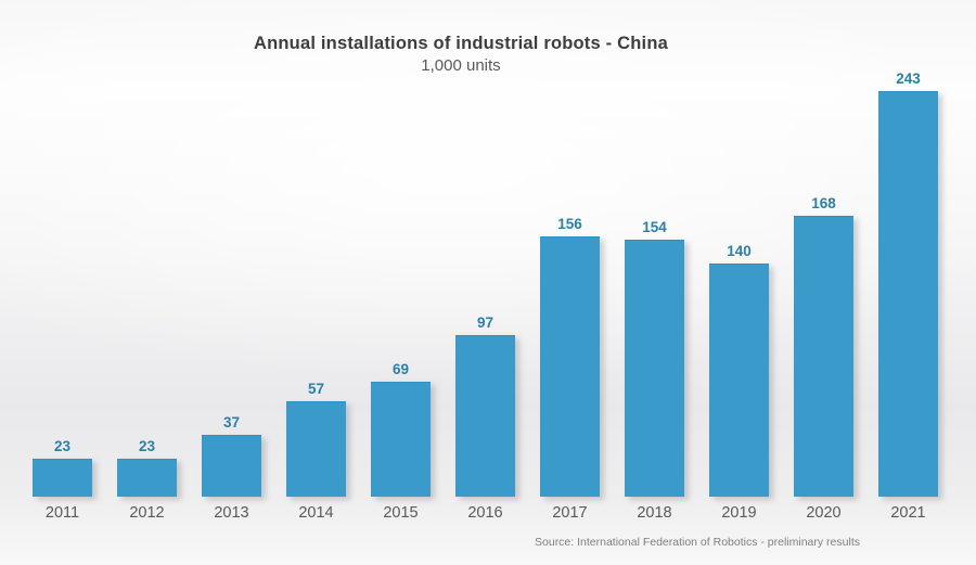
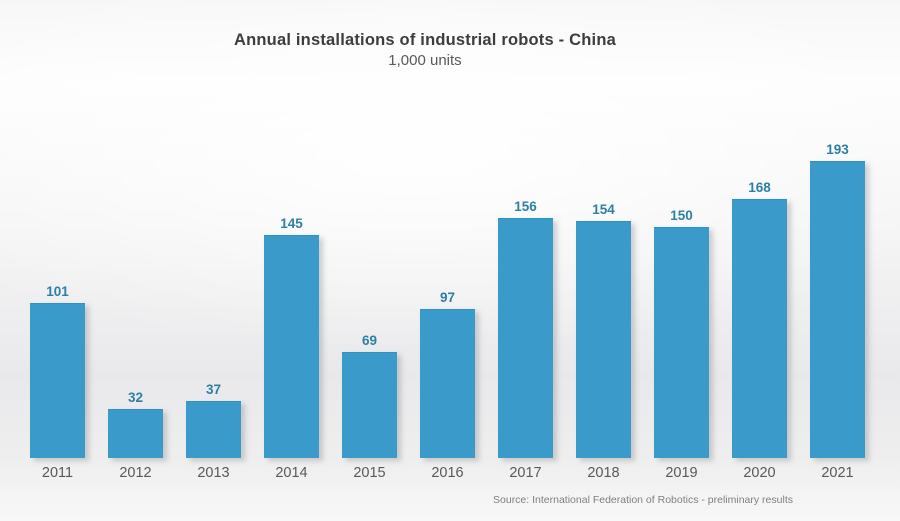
2011: 23 -> 101
2012: 23 -> 32
2014: 57 -> 145
2019: 140 -> 150
2021: 243 -> 193
